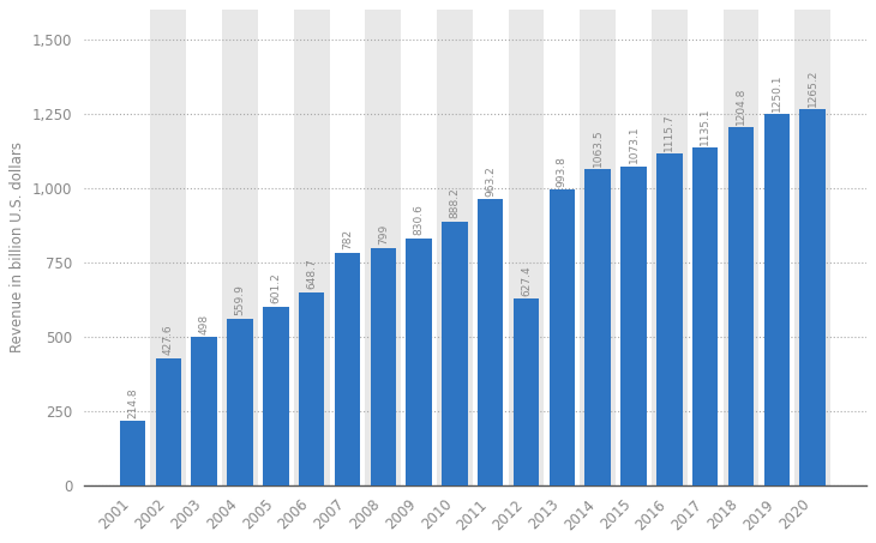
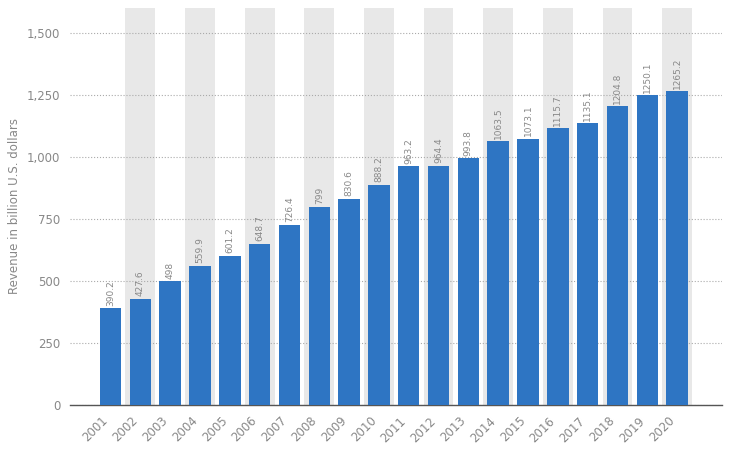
2001: 214.8 -> 390.2
2007: 782 -> 726.4
2012: 627.4 -> 964.4
